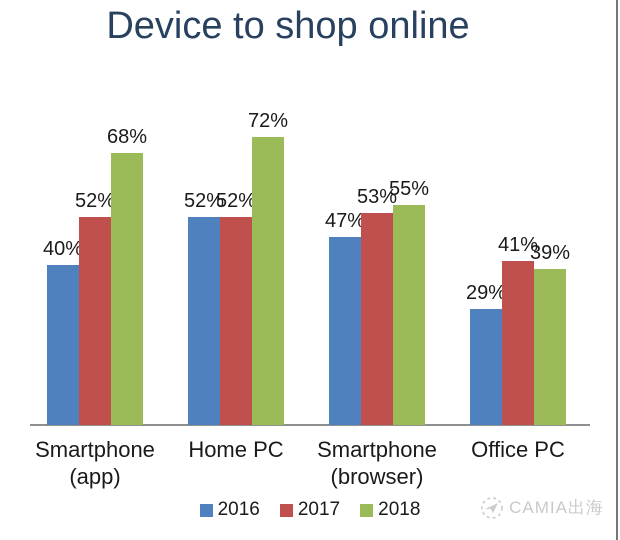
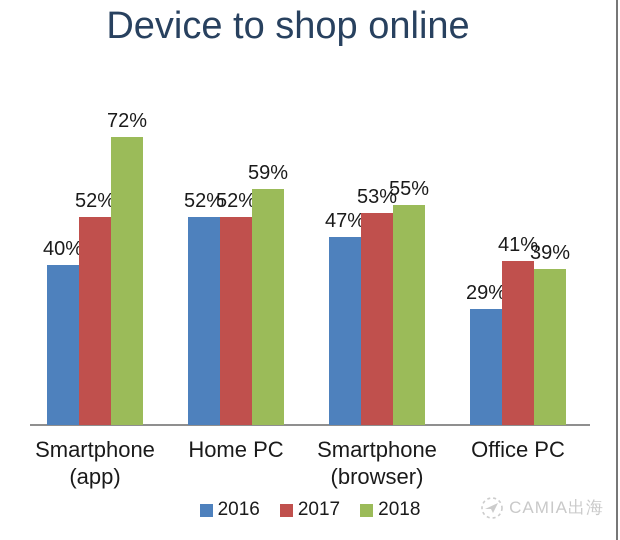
2018/Smartphone (app): 68% -> 72%
2018/Home PC: 72% -> 59%
